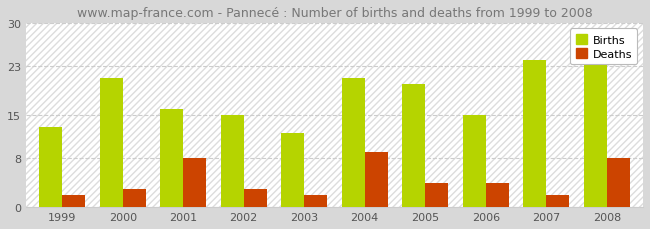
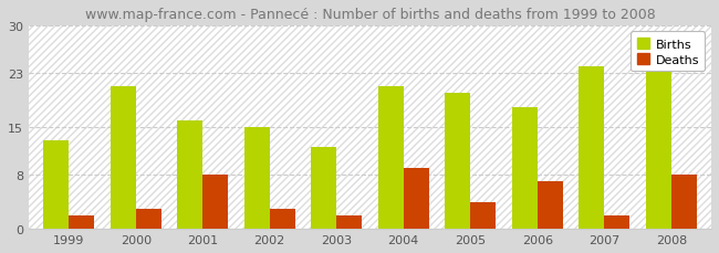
Births/2006: 15 -> 18
Deaths/2006: 4 -> 7
